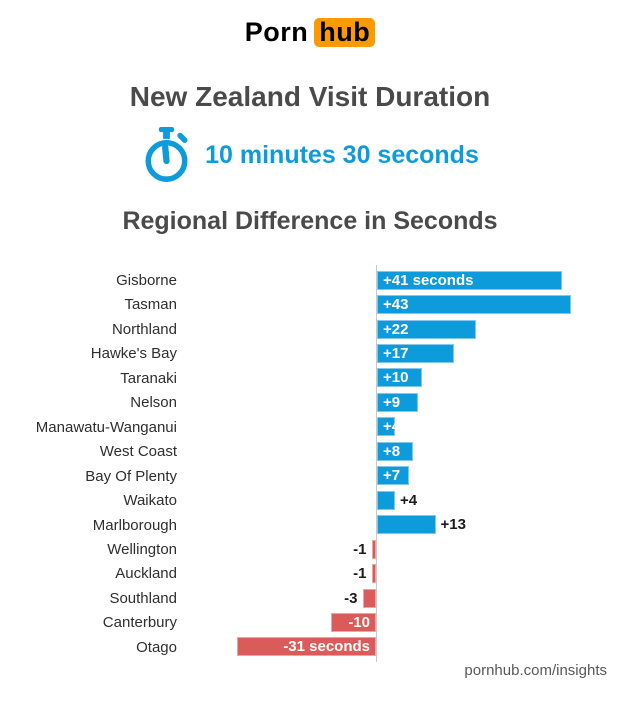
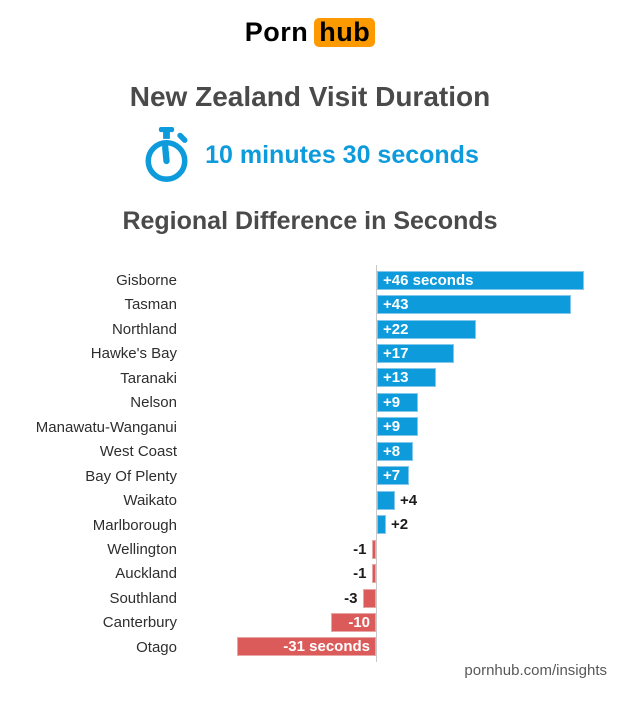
Gisborne: +41 -> +46
Taranaki: +10 -> +13
Manawatu-Wanganui: +4 -> +9
Marlborough: +13 -> +2
